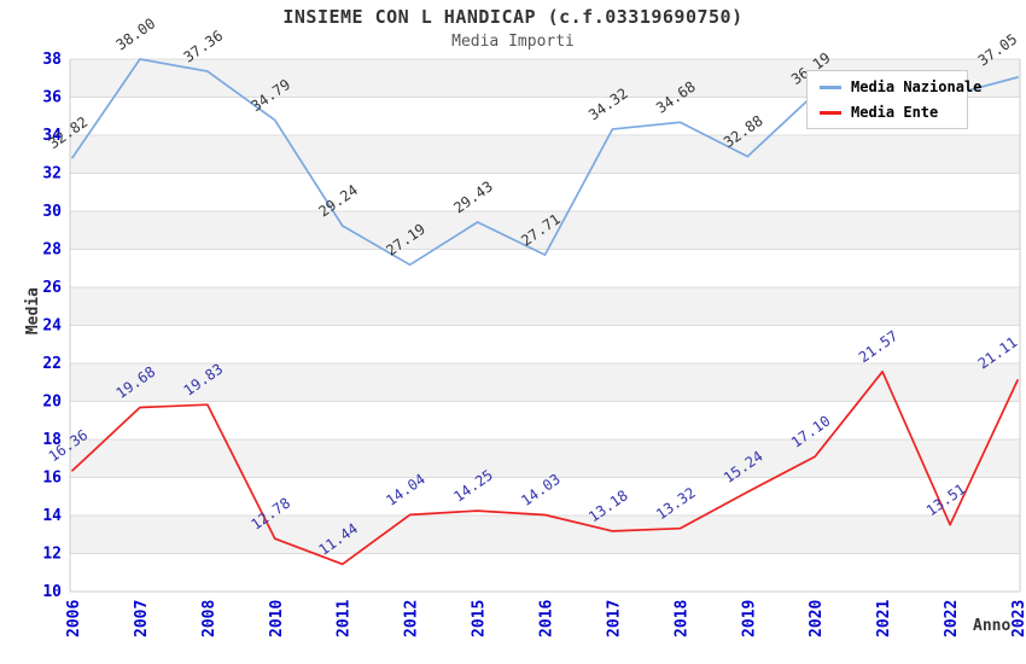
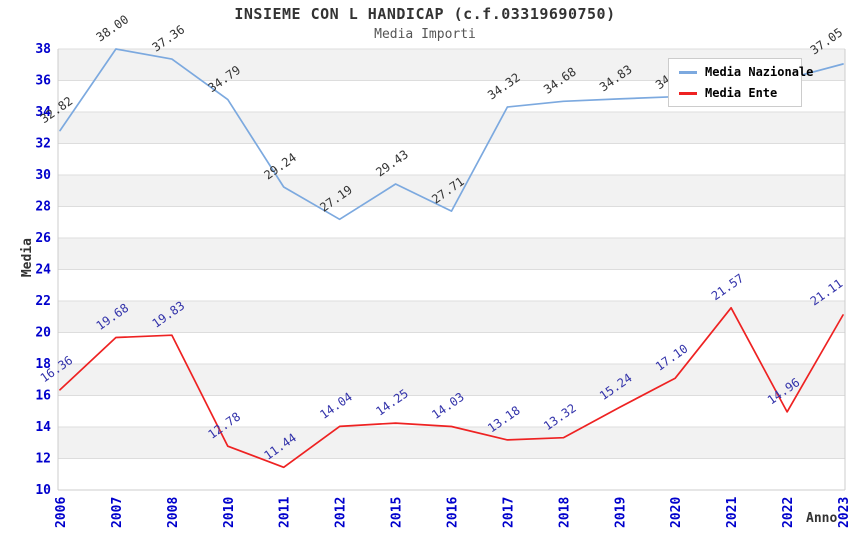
Media Nazionale/2019: 32.88 -> 34.83
Media Nazionale/2020: 36.19 -> 34.97
Media Ente/2022: 13.51 -> 14.96
